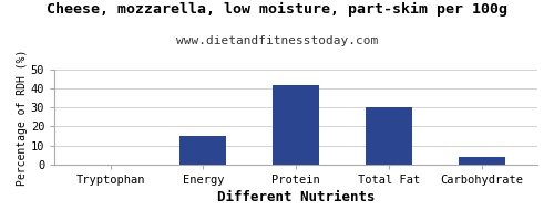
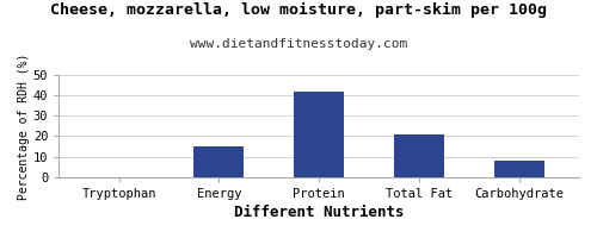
Total Fat: 30 -> 21
Carbohydrate: 4 -> 8
